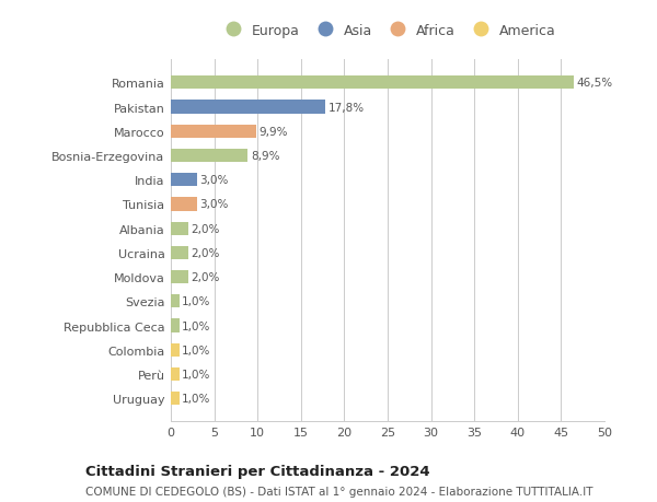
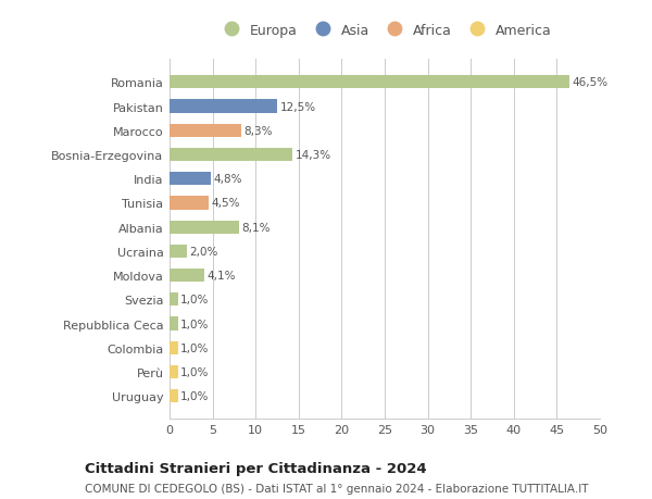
Pakistan: 17,8% -> 12,5%
Marocco: 9,9% -> 8,3%
Bosnia-Erzegovina: 8,9% -> 14,3%
India: 3,0% -> 4,8%
Tunisia: 3,0% -> 4,5%
Albania: 2,0% -> 8,1%
Moldova: 2,0% -> 4,1%
